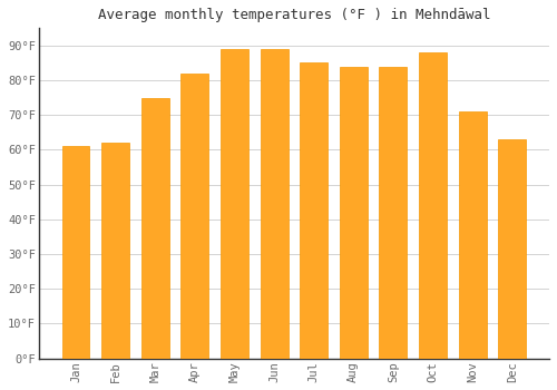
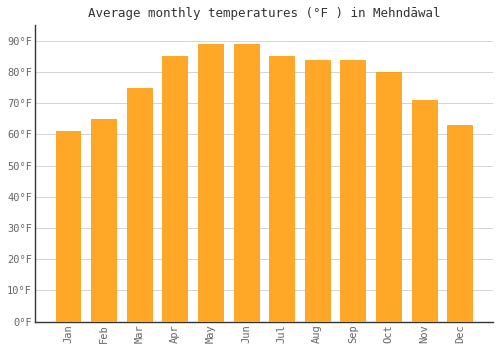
Feb: 62°F -> 65°F
Apr: 82°F -> 85°F
Oct: 88°F -> 80°F
